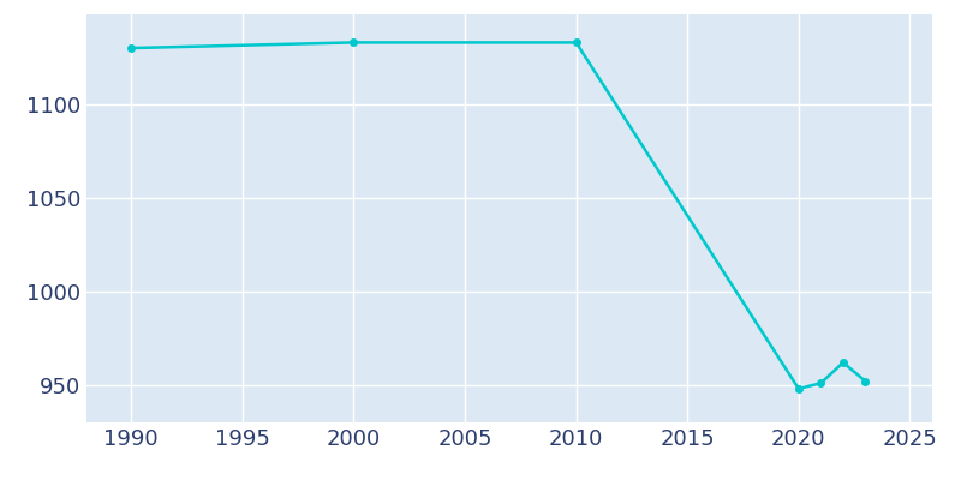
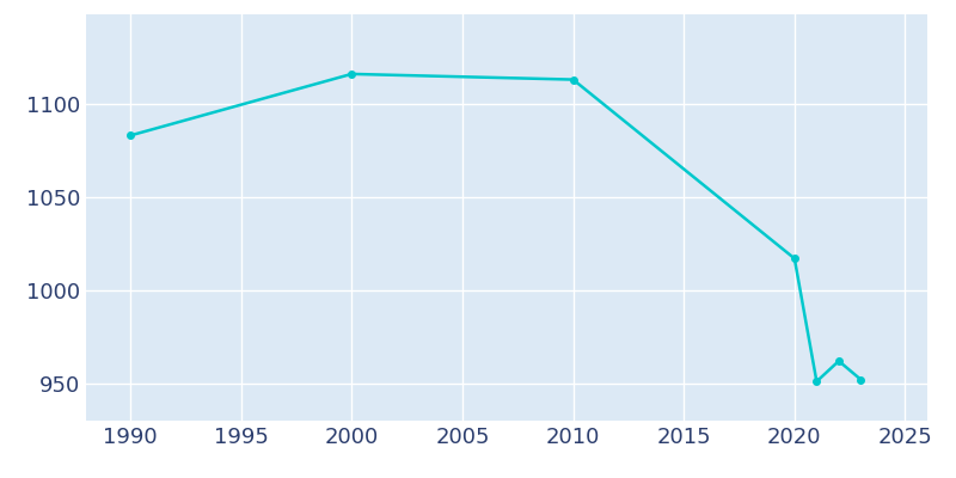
1990: 1130 -> 1083
2000: 1133 -> 1116
2010: 1133 -> 1113
2020: 948 -> 1017
